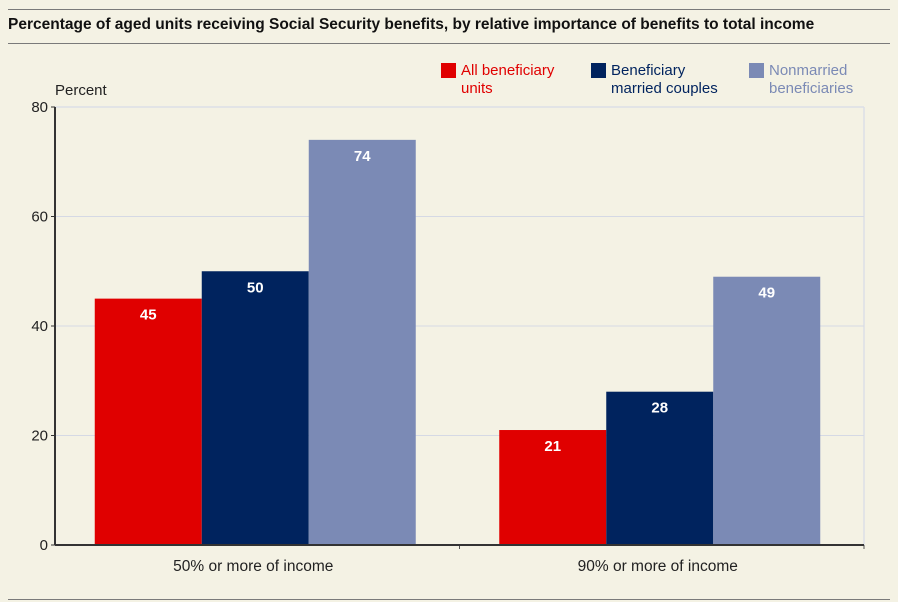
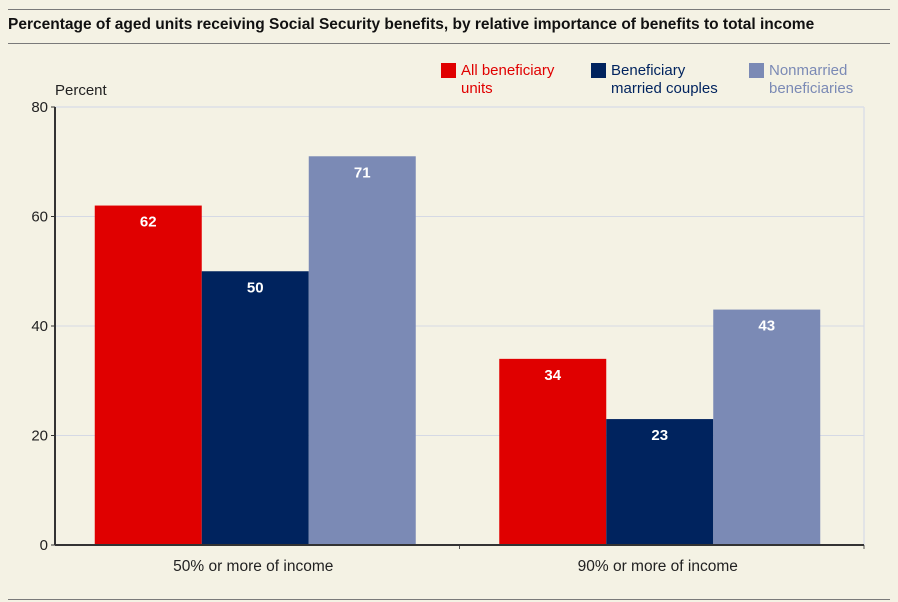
All beneficiary units/50% or more of income: 45 -> 62
Nonmarried beneficiaries/50% or more of income: 74 -> 71
All beneficiary units/90% or more of income: 21 -> 34
Beneficiary married couples/90% or more of income: 28 -> 23
Nonmarried beneficiaries/90% or more of income: 49 -> 43
